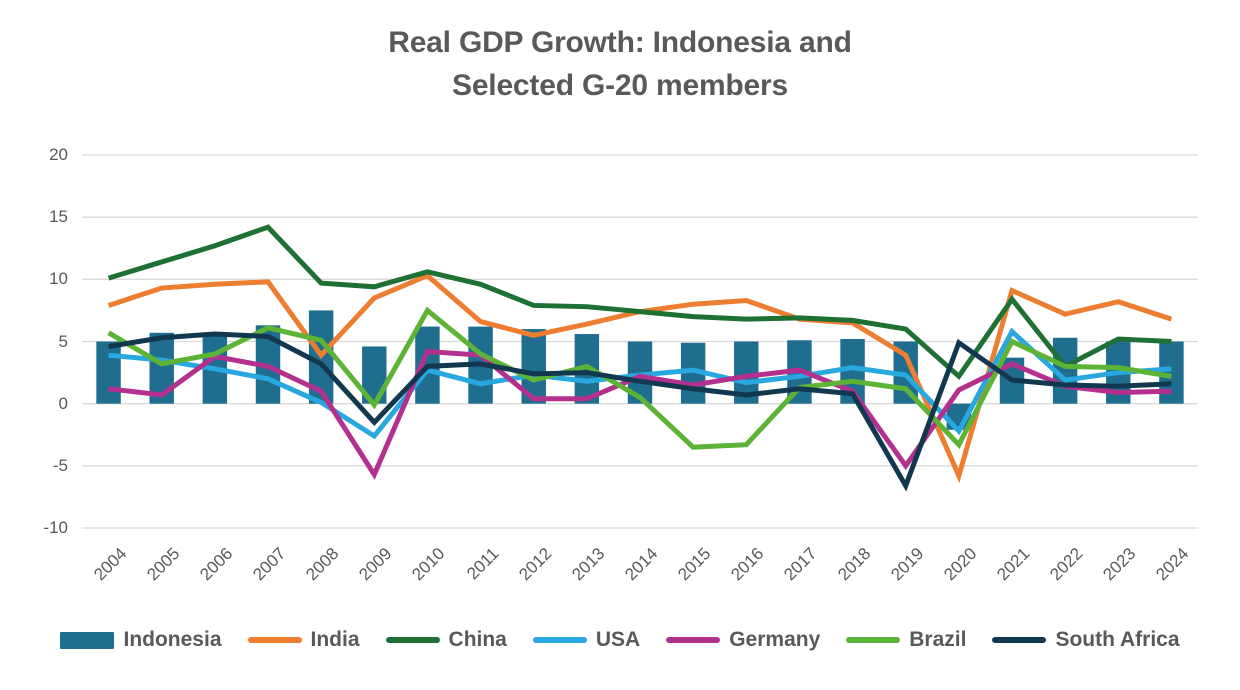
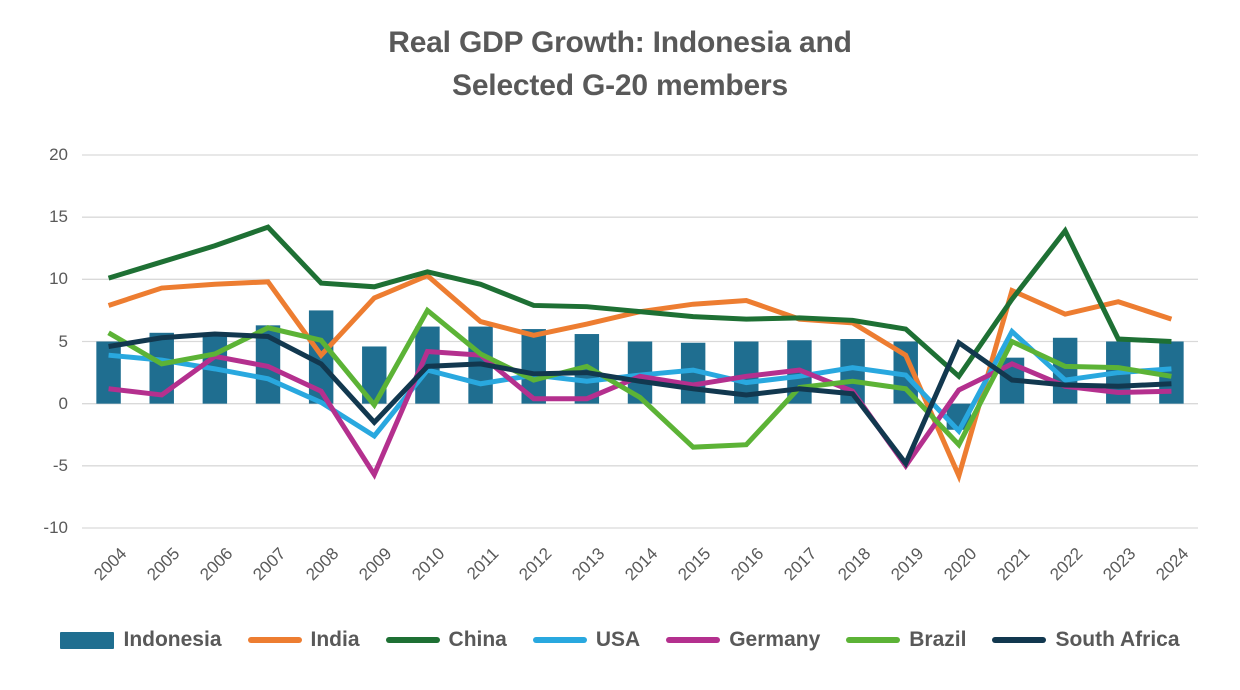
South Africa/2019: -6.6 -> -4.8
China/2022: 3.0 -> 13.9
